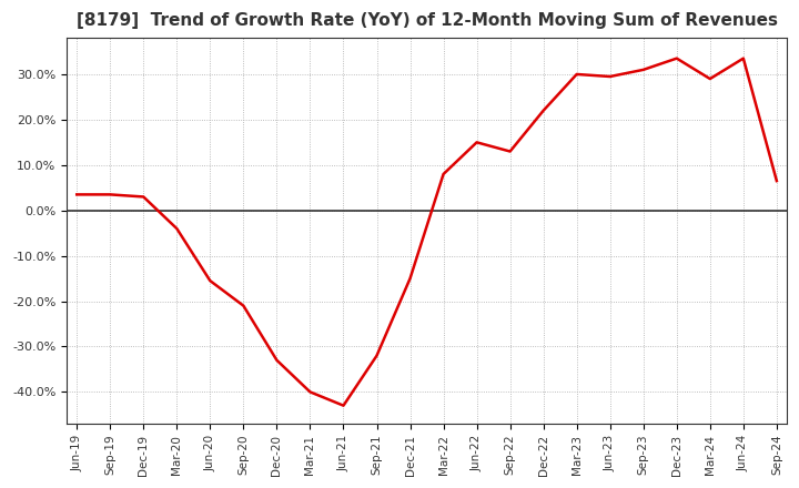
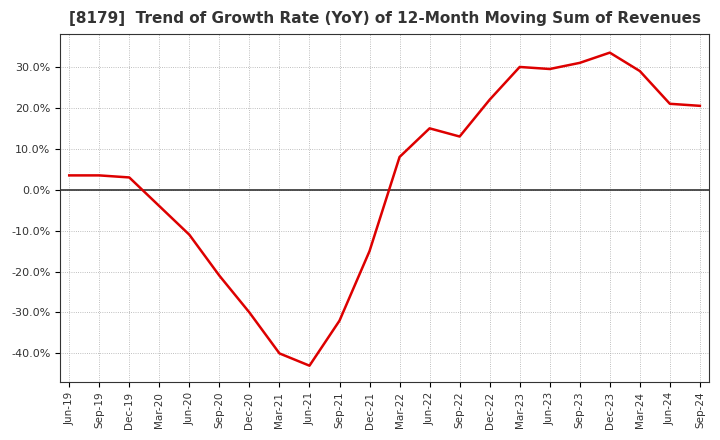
Jun-20: -15.5% -> -11.0%
Dec-20: -33.0% -> -30.0%
Jun-24: 33.5% -> 21.0%
Sep-24: 6.5% -> 20.5%
